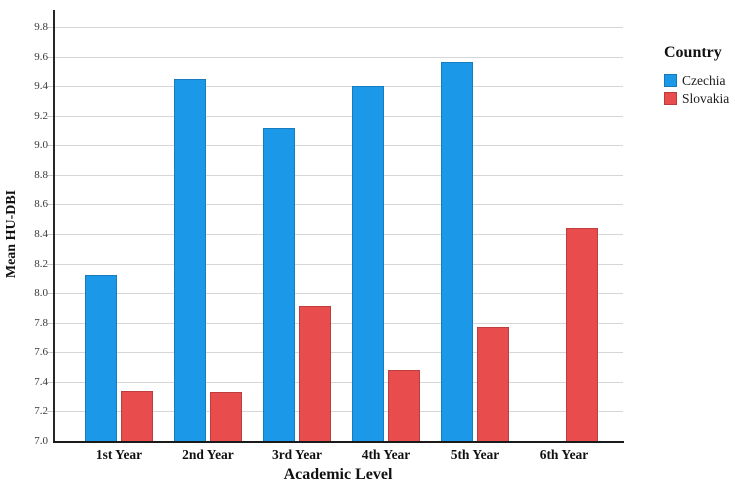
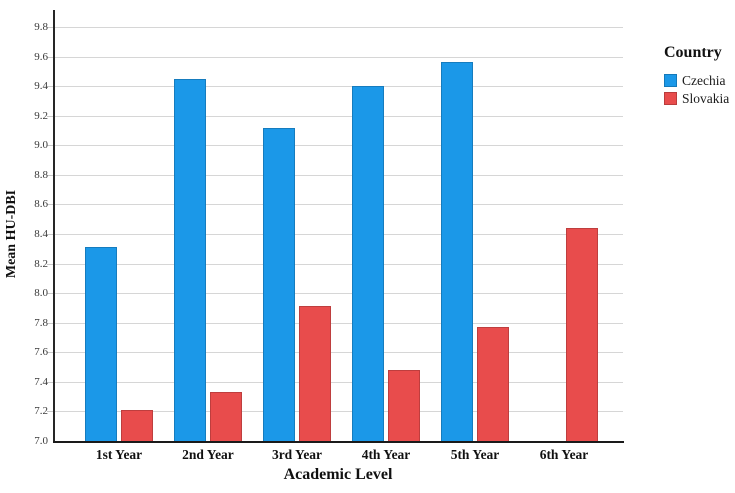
Czechia/1st Year: 8.12 -> 8.31
Slovakia/1st Year: 7.34 -> 7.21
